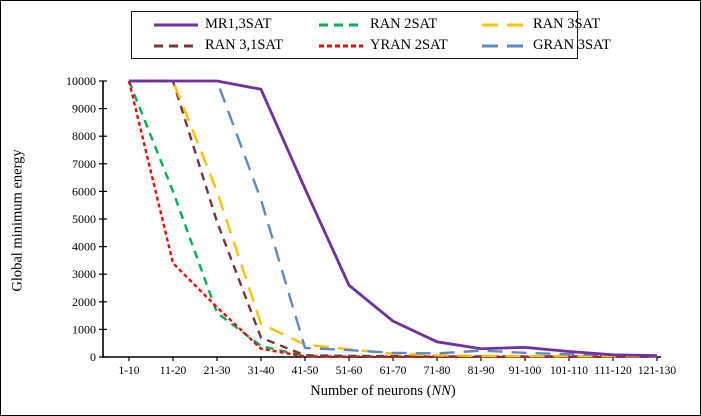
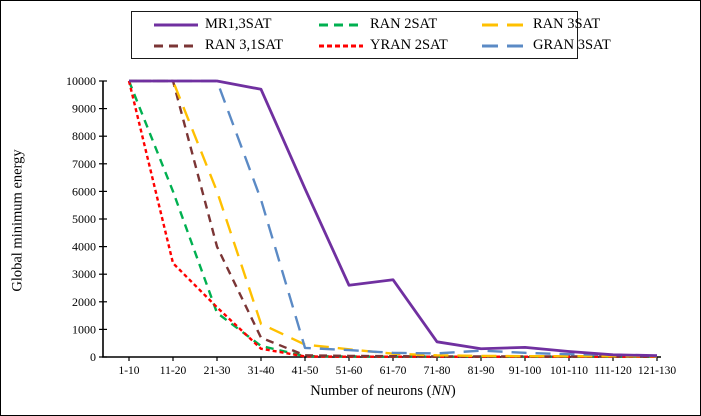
RAN 3,1SAT/21-30: 4900 -> 4000
MR1,3SAT/61-70: 1300 -> 2800
